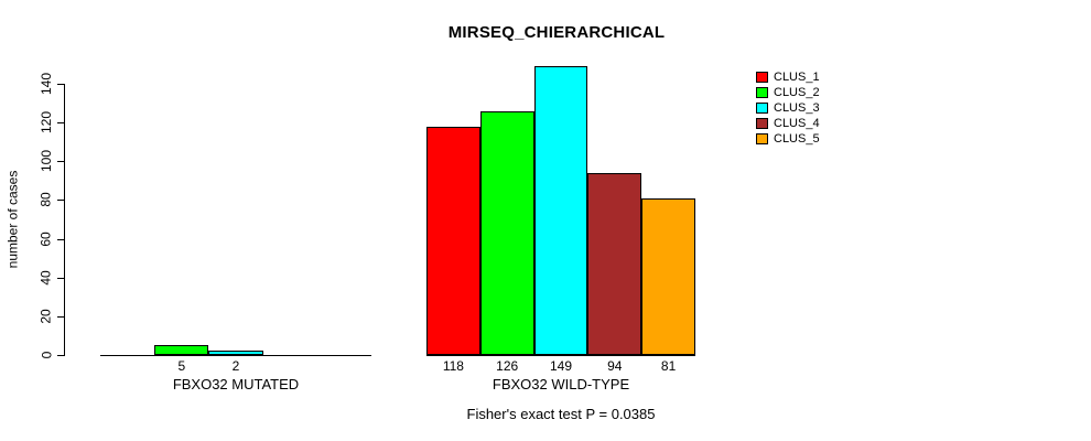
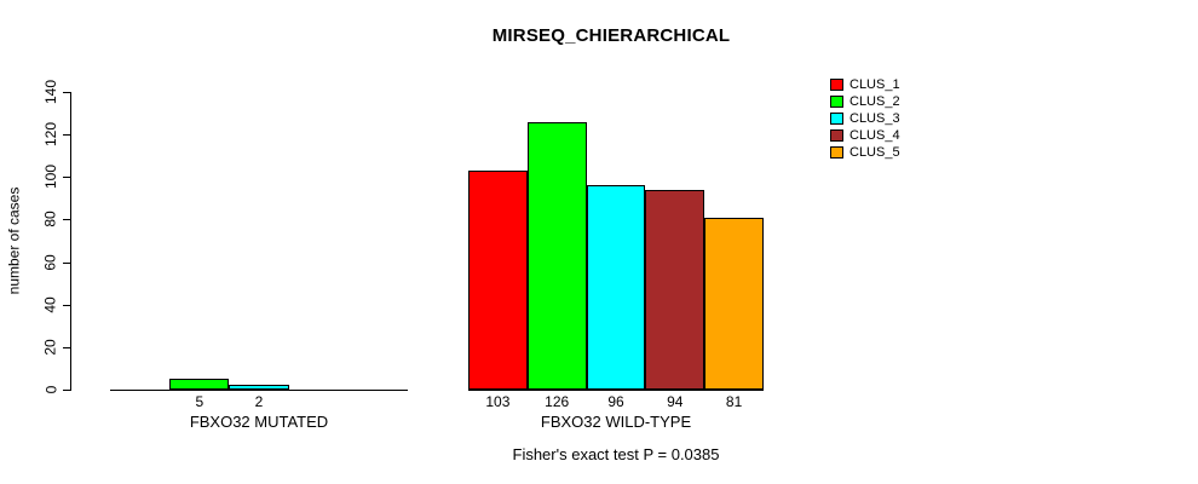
CLUS_1/FBXO32 WILD-TYPE: 118 -> 103
CLUS_3/FBXO32 WILD-TYPE: 149 -> 96
